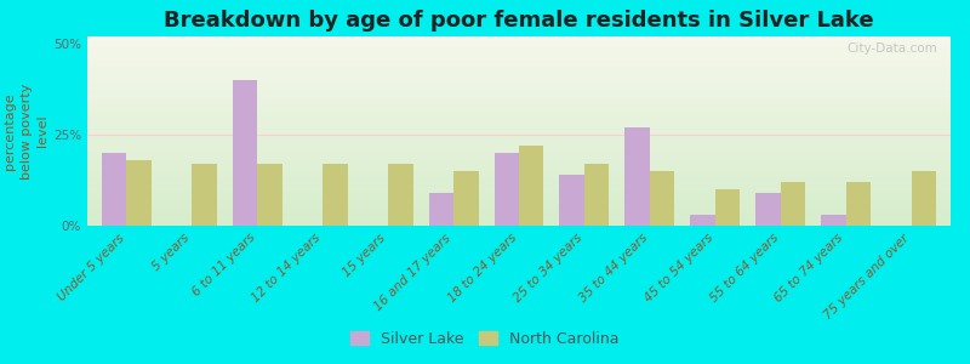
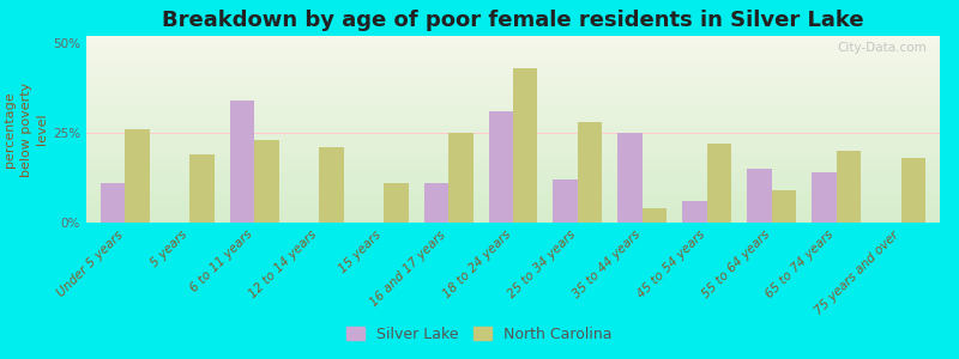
Silver Lake/Under 5 years: 20% -> 11%
North Carolina/Under 5 years: 18% -> 26%
North Carolina/5 years: 17% -> 19%
Silver Lake/6 to 11 years: 40% -> 34%
North Carolina/6 to 11 years: 17% -> 23%
North Carolina/12 to 14 years: 17% -> 21%
North Carolina/15 years: 17% -> 11%
Silver Lake/16 and 17 years: 9% -> 11%
North Carolina/16 and 17 years: 15% -> 25%
Silver Lake/18 to 24 years: 20% -> 31%
North Carolina/18 to 24 years: 22% -> 43%
Silver Lake/25 to 34 years: 14% -> 12%
North Carolina/25 to 34 years: 17% -> 28%
Silver Lake/35 to 44 years: 27% -> 25%
North Carolina/35 to 44 years: 15% -> 4%
Silver Lake/45 to 54 years: 3% -> 6%
North Carolina/45 to 54 years: 10% -> 22%
Silver Lake/55 to 64 years: 9% -> 15%
North Carolina/55 to 64 years: 12% -> 9%
Silver Lake/65 to 74 years: 3% -> 14%
North Carolina/65 to 74 years: 12% -> 20%
North Carolina/75 years and over: 15% -> 18%
